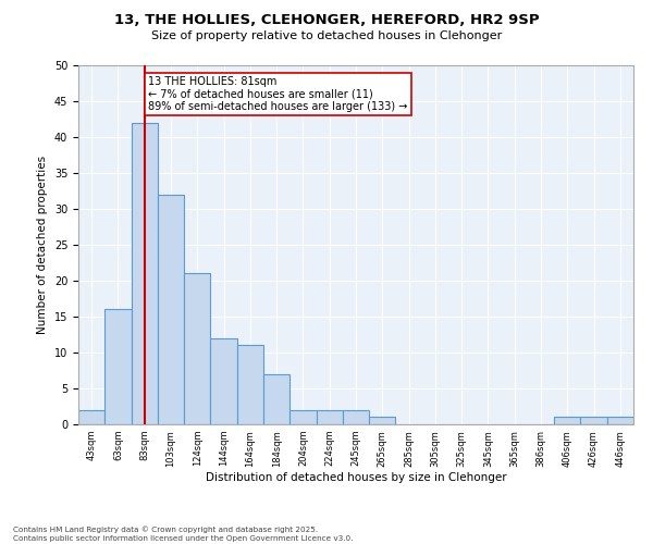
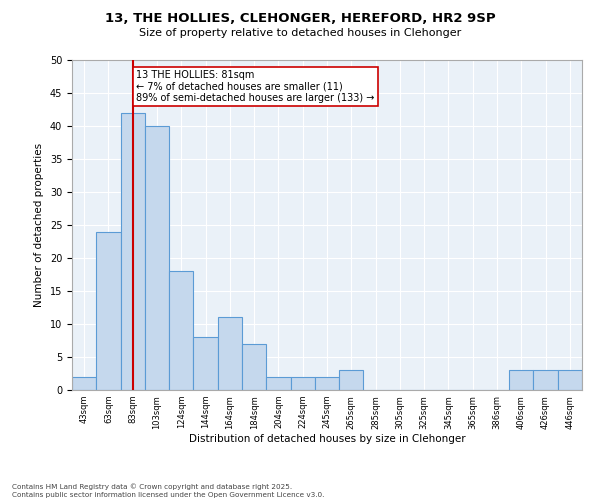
63sqm: 16 -> 24
103sqm: 32 -> 40
124sqm: 21 -> 18
144sqm: 12 -> 8
265sqm: 1 -> 3
406sqm: 1 -> 3
426sqm: 1 -> 3
446sqm: 1 -> 3
